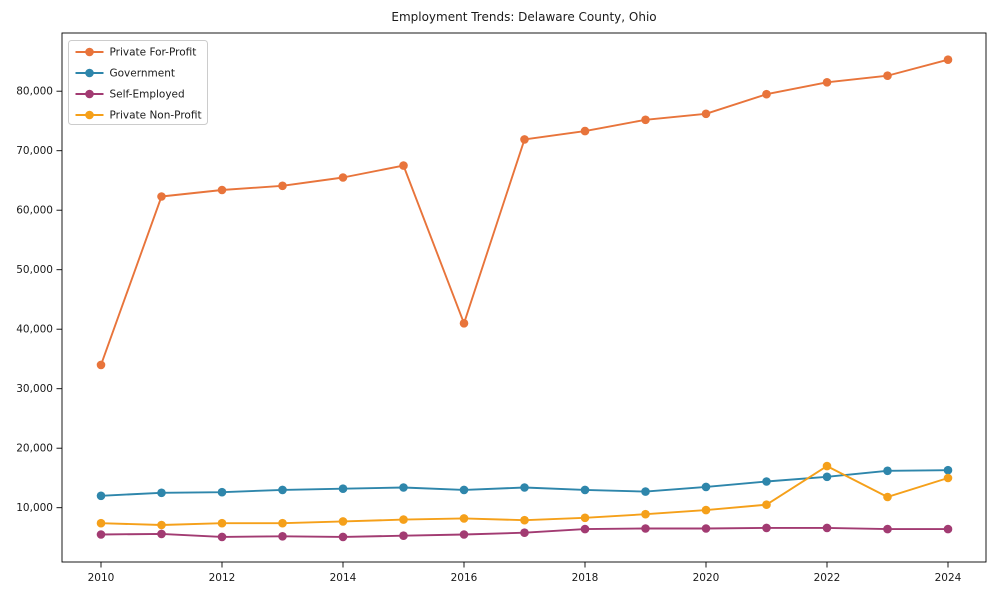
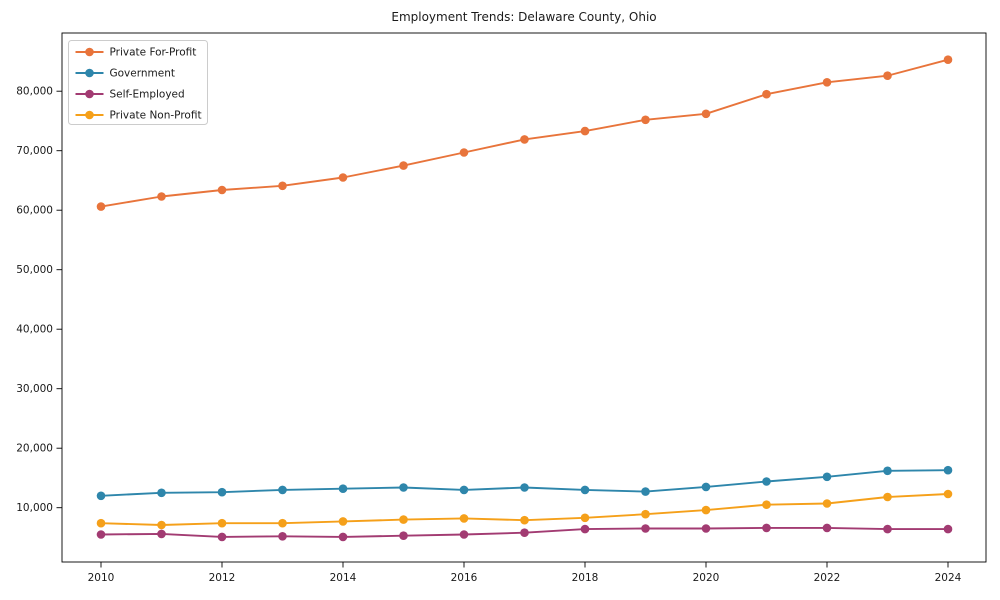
Private For-Profit/2010: 34000 -> 61000
Private For-Profit/2016: 41000 -> 70000
Private Non-Profit/2022: 17000 -> 11000
Private Non-Profit/2024: 15000 -> 12000
